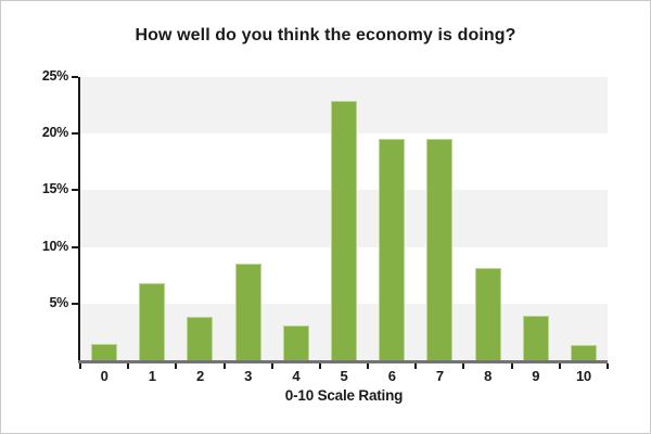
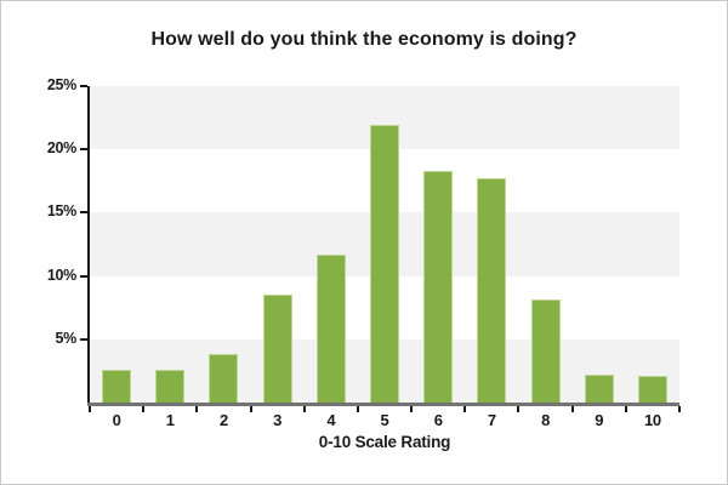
0: 1.4% -> 2.6%
1: 6.8% -> 2.6%
4: 3.1% -> 11.7%
5: 22.9% -> 21.9%
6: 19.5% -> 18.3%
7: 19.5% -> 17.7%
9: 3.9% -> 2.2%
10: 1.3% -> 2.1%
